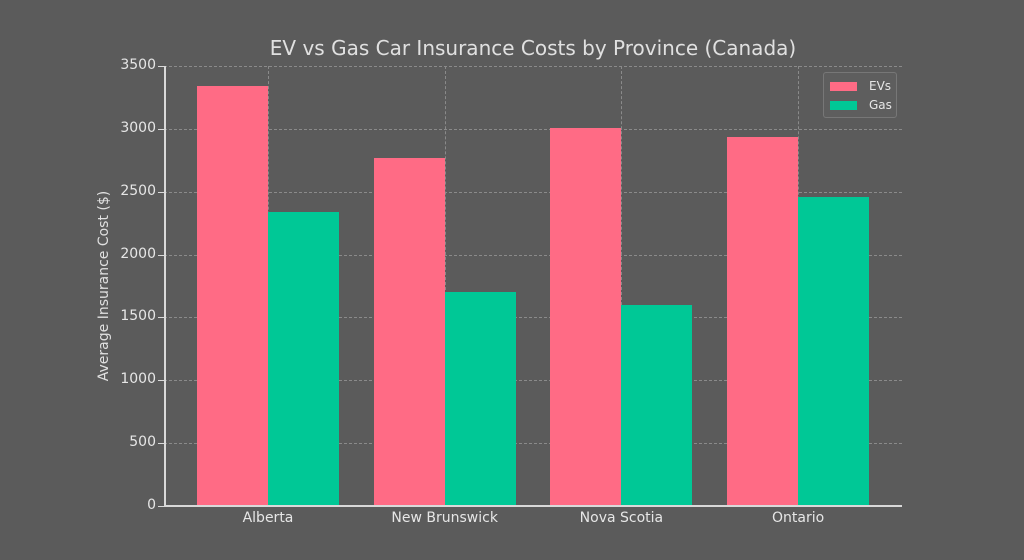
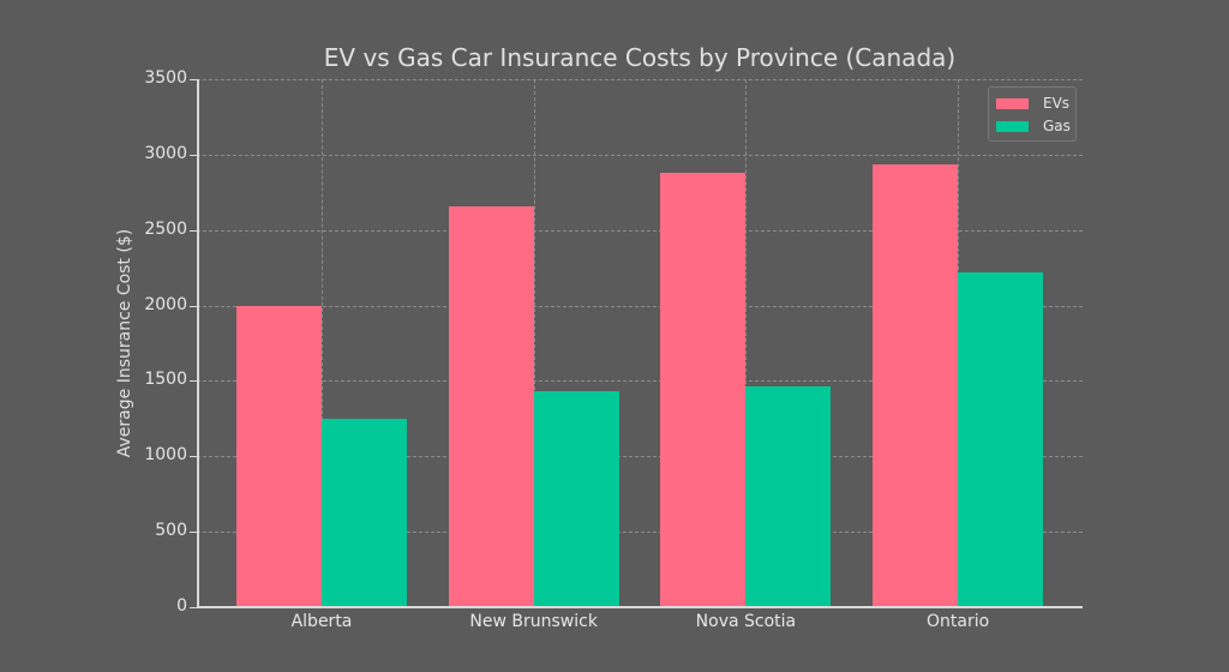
EVs/Alberta: 3340 -> 2000
Gas/Alberta: 2340 -> 1250
EVs/New Brunswick: 2770 -> 2660
Gas/New Brunswick: 1700 -> 1430
EVs/Nova Scotia: 3000 -> 2880
Gas/Nova Scotia: 1600 -> 1460
Gas/Ontario: 2460 -> 2220
